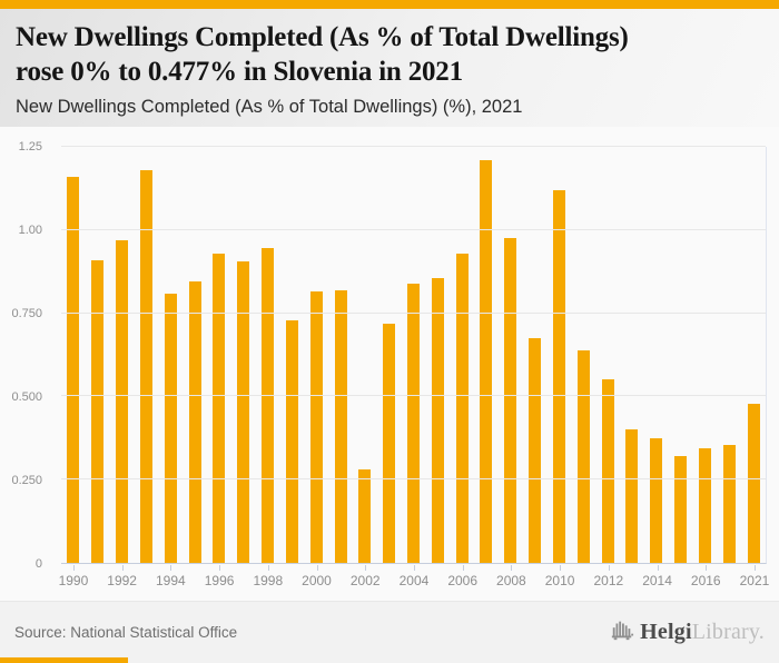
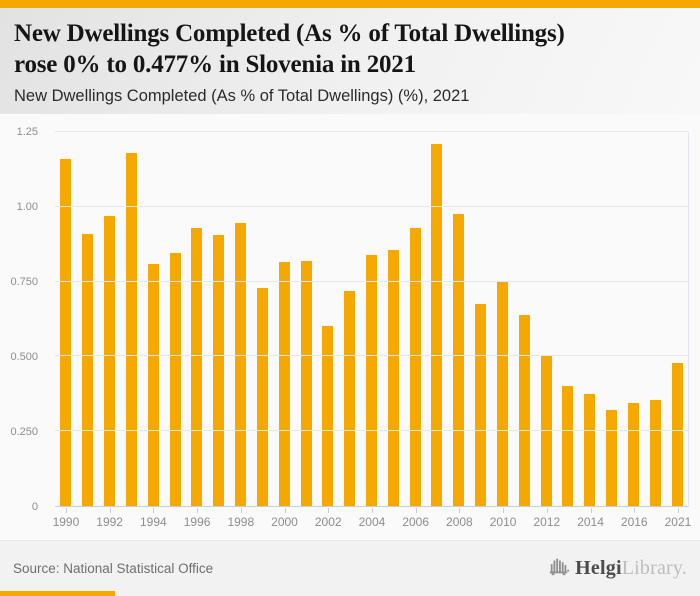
2002: 0.28 -> 0.60
2010: 1.12 -> 0.75
2012: 0.55 -> 0.51
